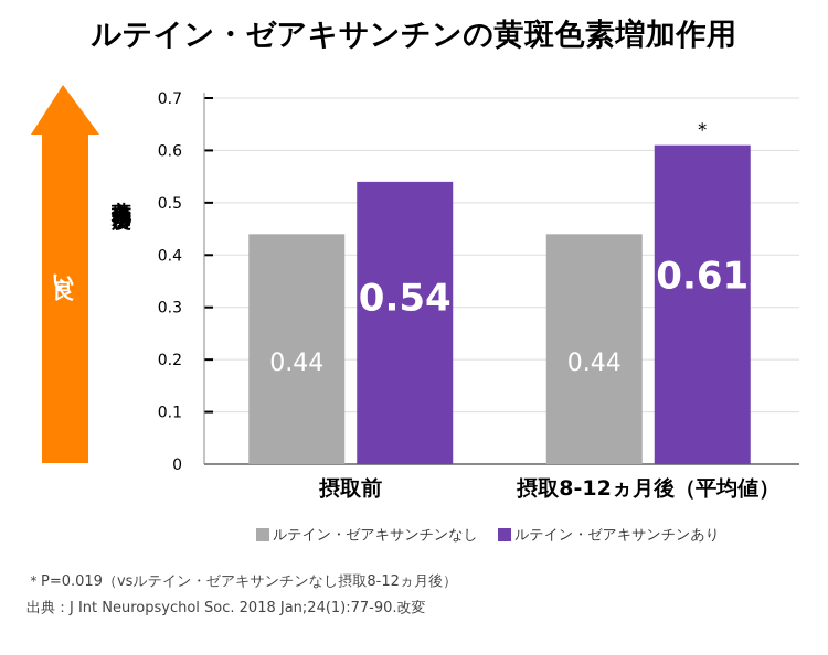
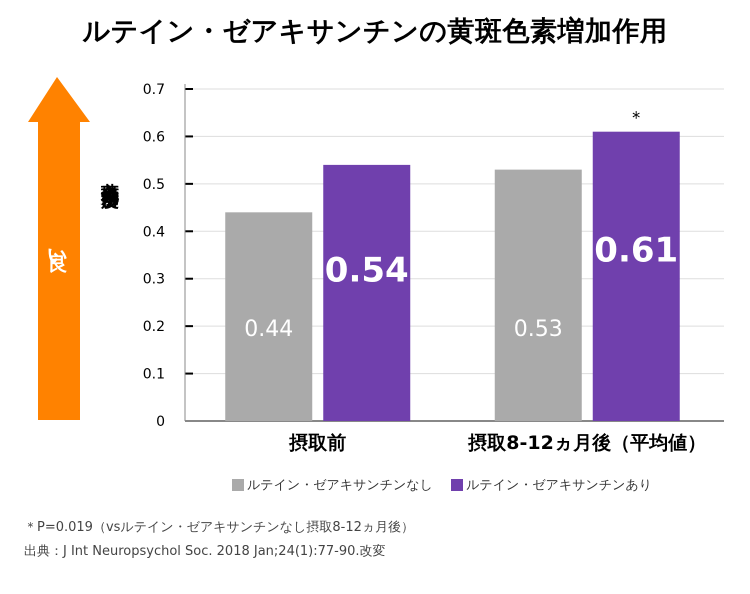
ルテイン・ゼアキサンチンなし/摂取8-12ヵ月後（平均値）: 0.44 -> 0.53
